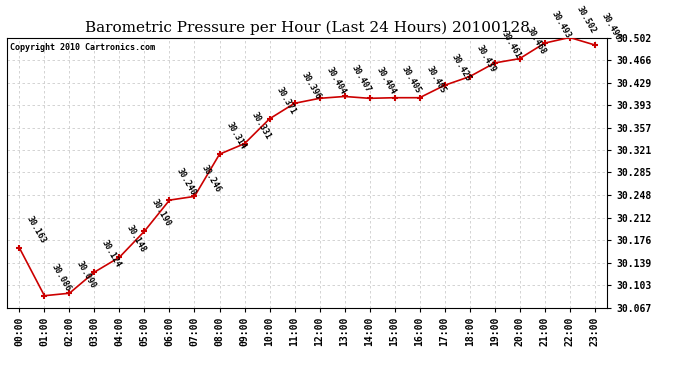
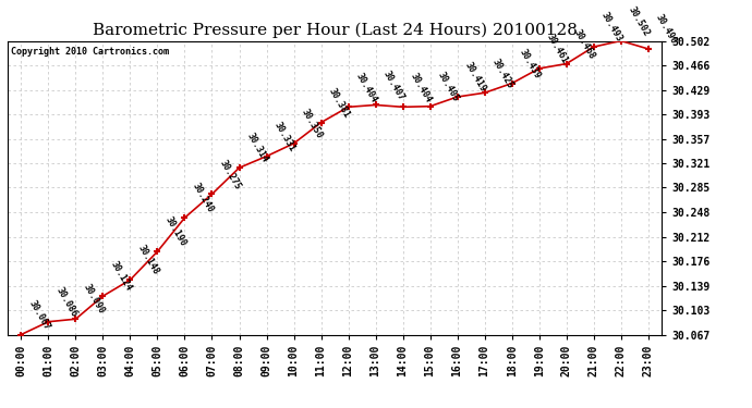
00:00: 30.163 -> 30.067
07:00: 30.246 -> 30.275
10:00: 30.371 -> 30.350
11:00: 30.396 -> 30.381
16:00: 30.405 -> 30.419
